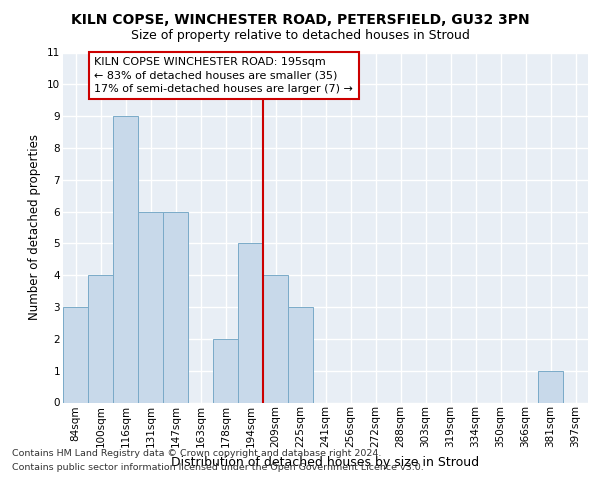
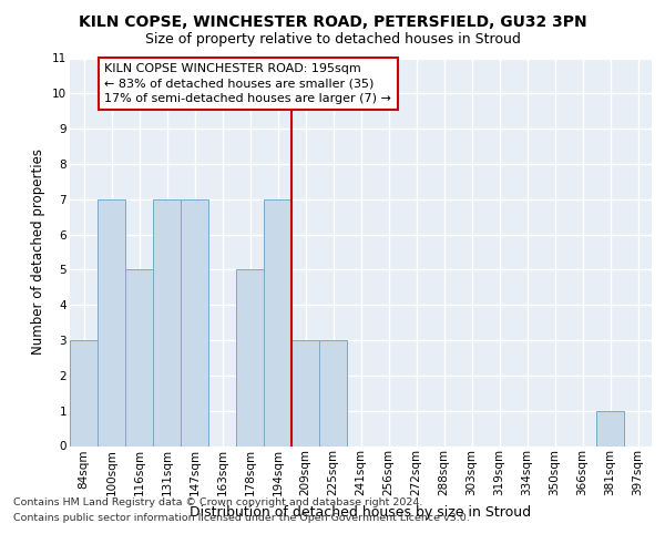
100sqm: 4 -> 7
116sqm: 9 -> 5
131sqm: 6 -> 7
147sqm: 6 -> 7
178sqm: 2 -> 5
194sqm: 5 -> 7
209sqm: 4 -> 3
